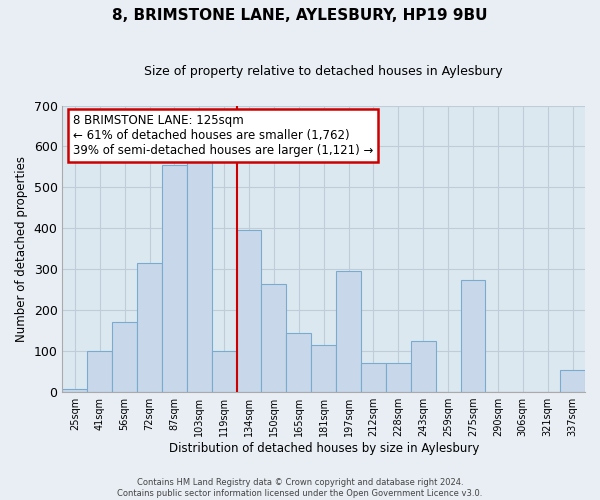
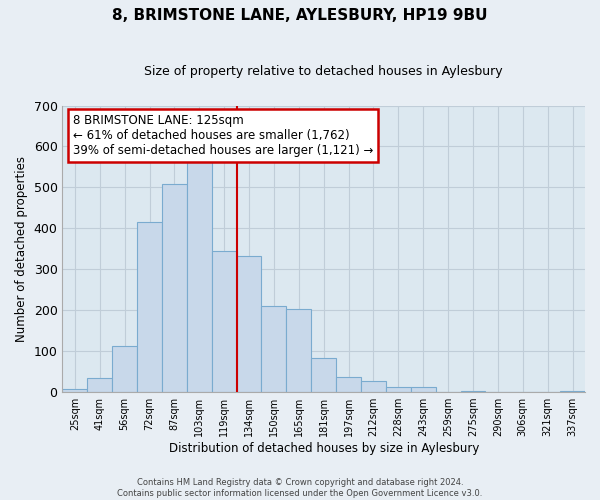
41sqm: 100 -> 35
56sqm: 170 -> 113
72sqm: 315 -> 416
87sqm: 555 -> 509
119sqm: 100 -> 344
134sqm: 395 -> 333
150sqm: 265 -> 211
165sqm: 145 -> 202
181sqm: 115 -> 83
197sqm: 295 -> 37
212sqm: 70 -> 26
228sqm: 70 -> 13
243sqm: 125 -> 13
275sqm: 275 -> 3
337sqm: 55 -> 2
